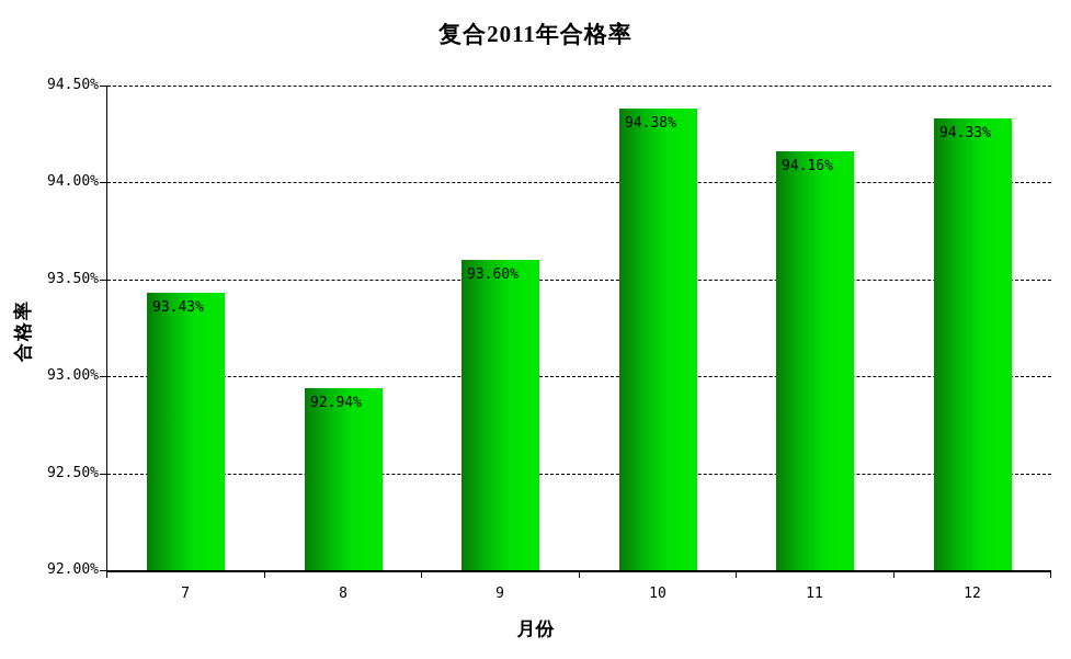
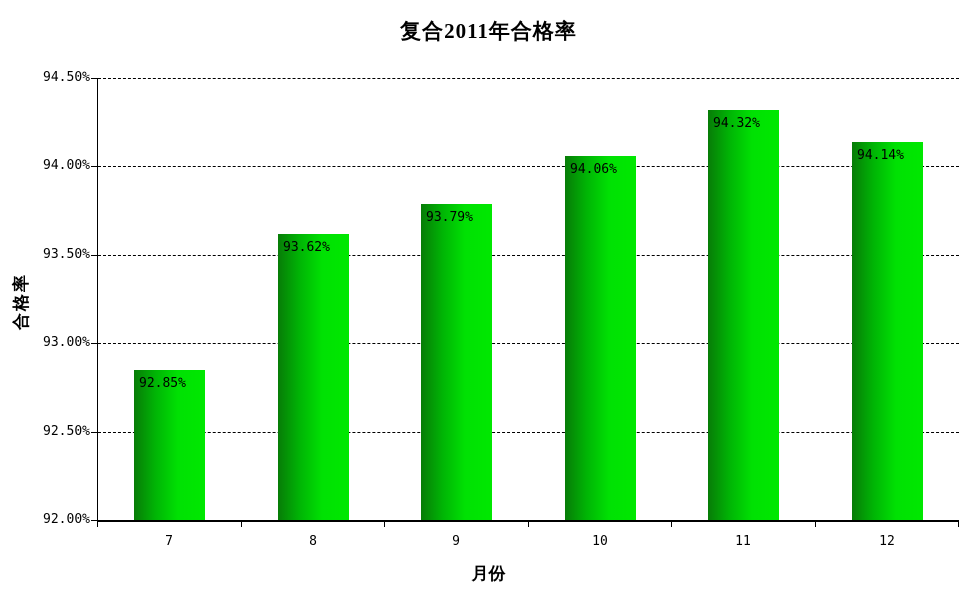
7: 93.43% -> 92.85%
8: 92.94% -> 93.62%
9: 93.60% -> 93.79%
10: 94.38% -> 94.06%
11: 94.16% -> 94.32%
12: 94.33% -> 94.14%
